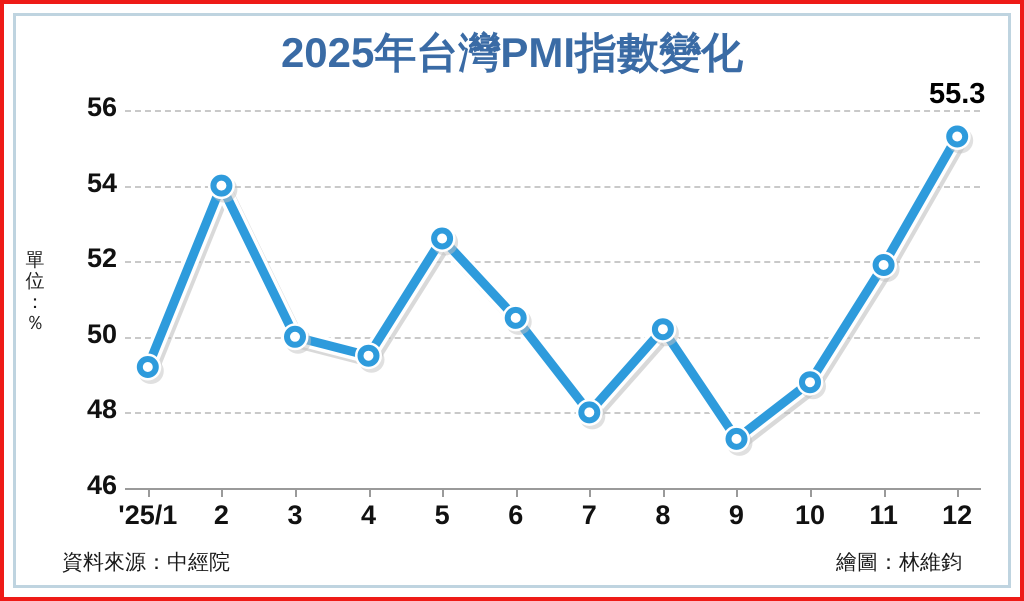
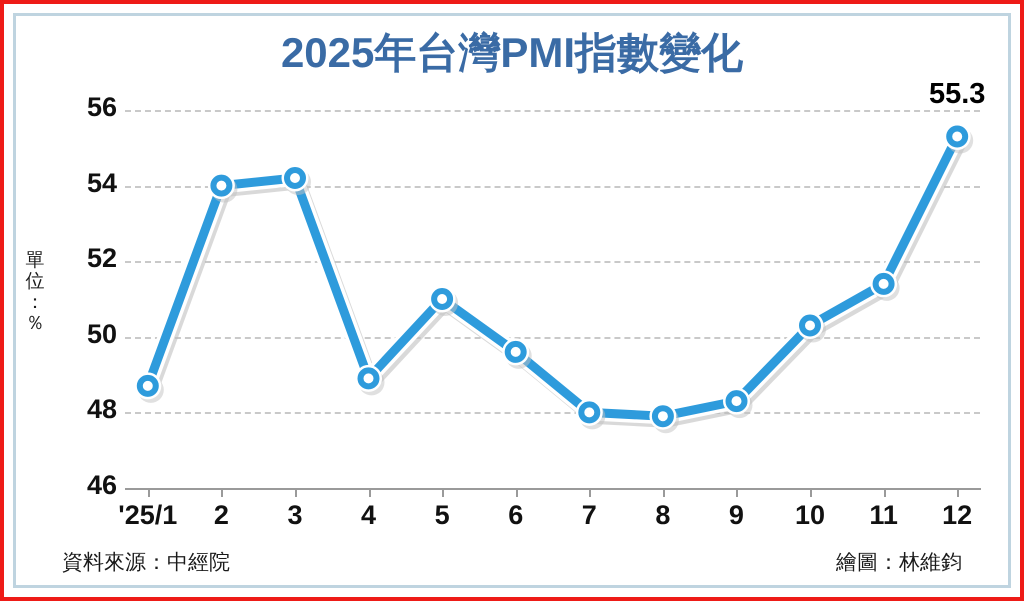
'25/1: 49.2 -> 48.7
3: 50.0 -> 54.2
4: 49.5 -> 48.9
5: 52.6 -> 51.0
6: 50.5 -> 49.6
8: 50.2 -> 47.9
9: 47.3 -> 48.3
10: 48.8 -> 50.3
11: 51.9 -> 51.4
